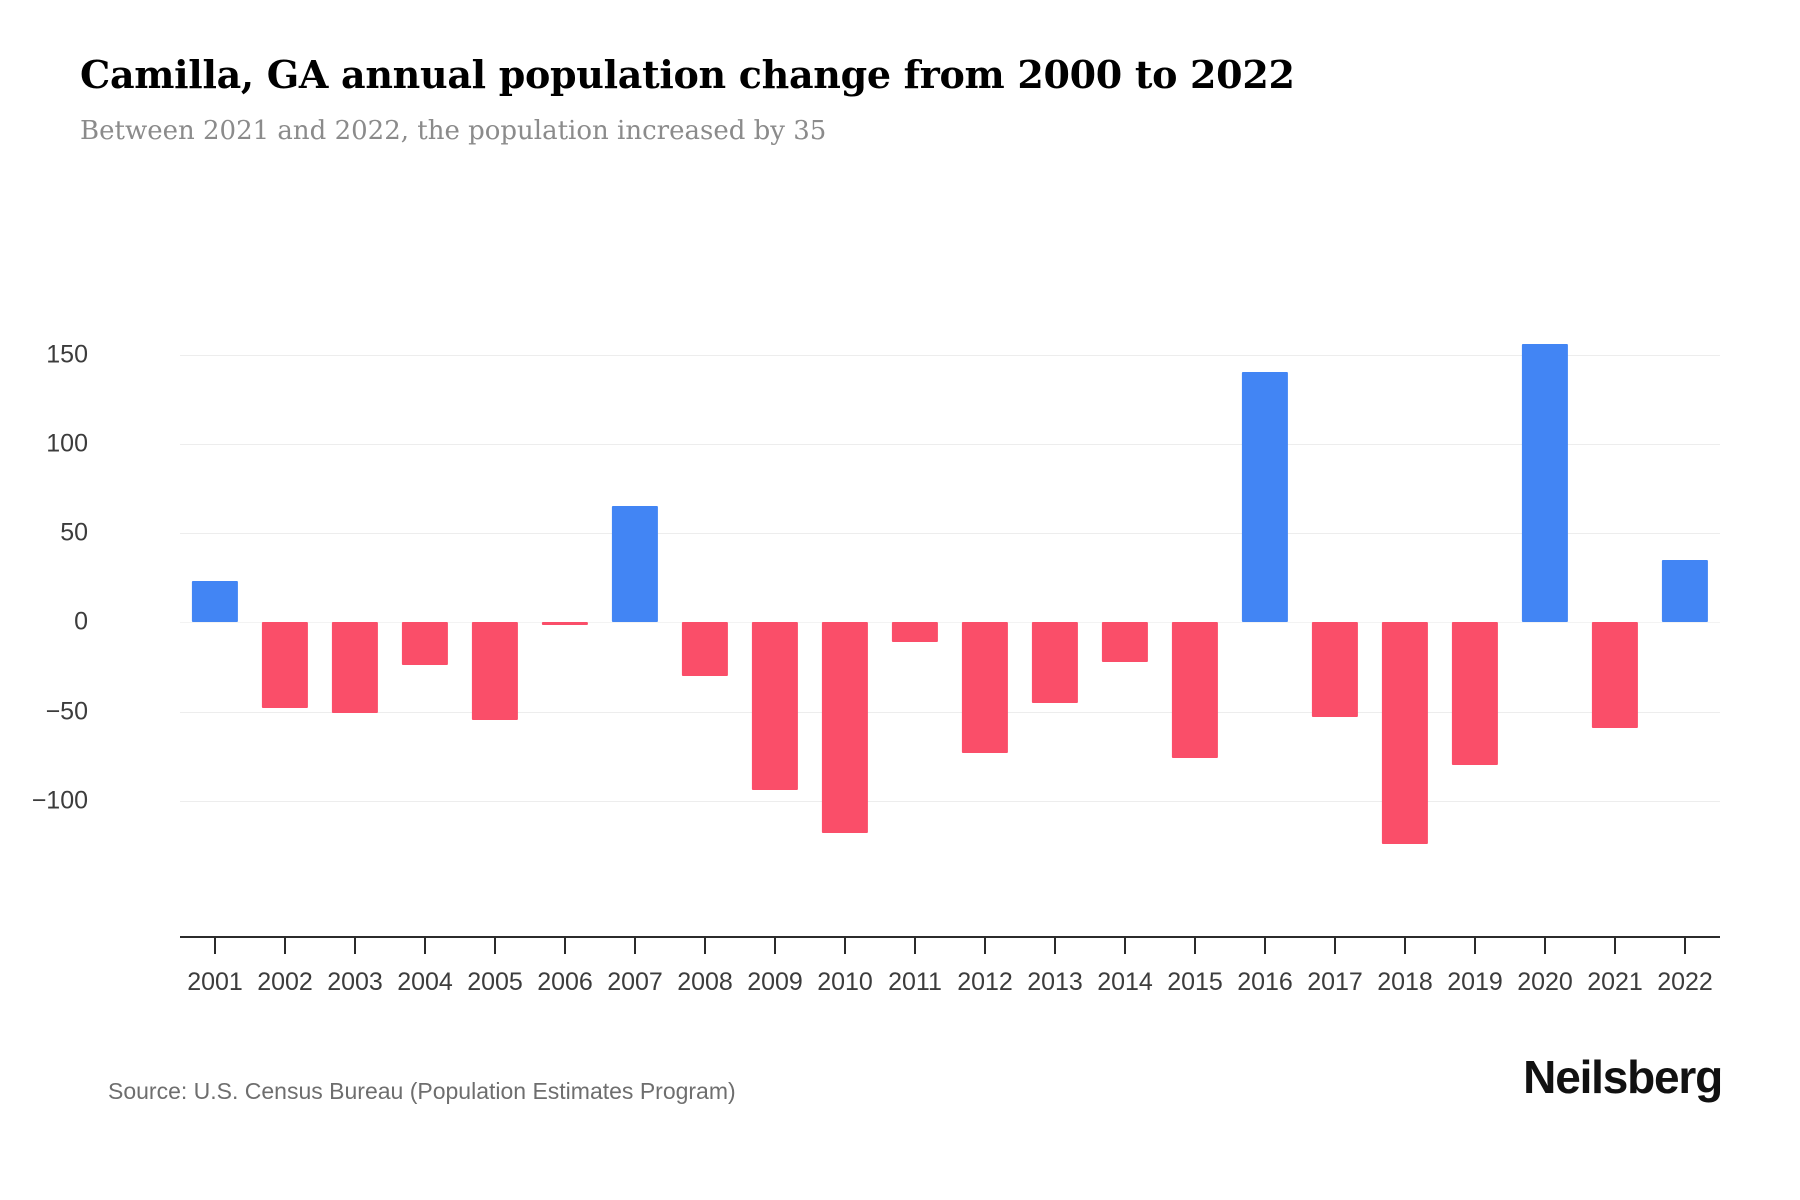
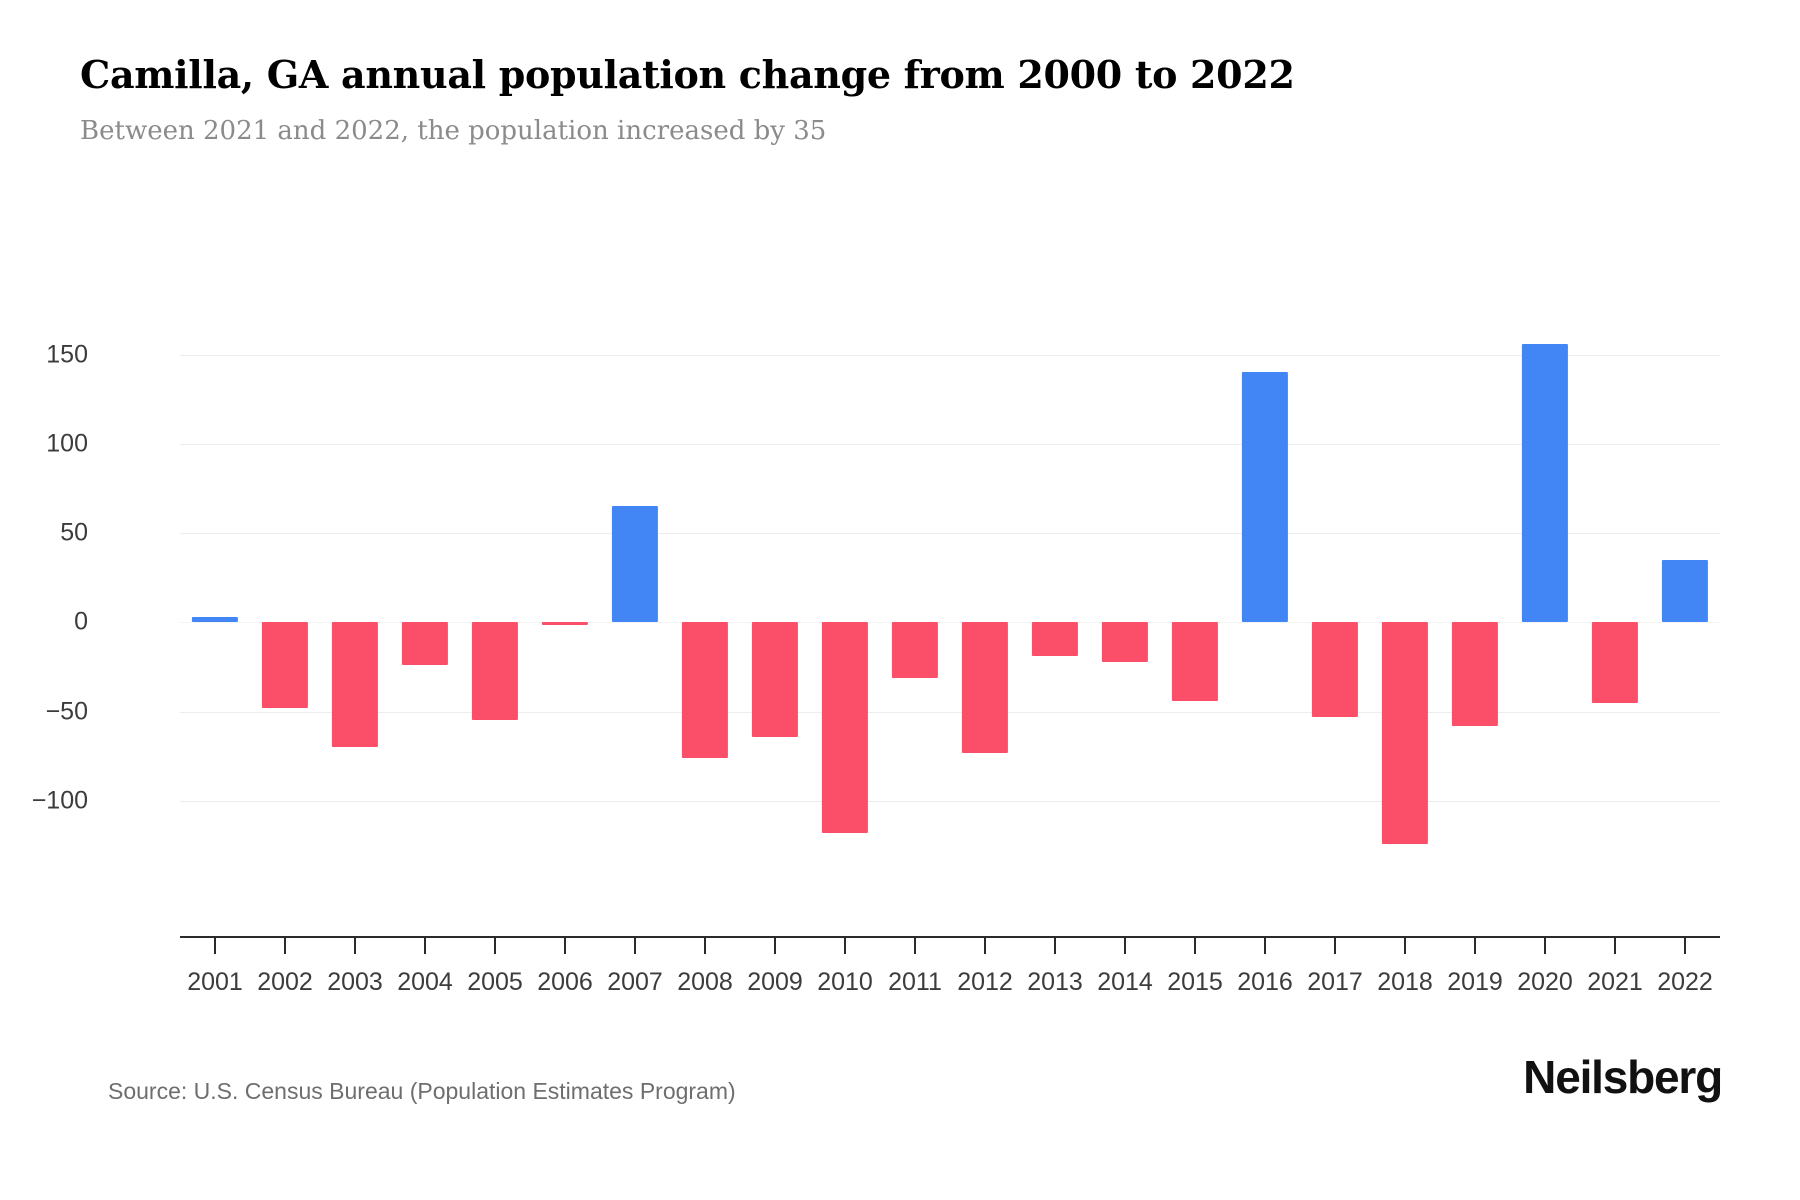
2001: 23 -> 3
2003: -51 -> -70
2008: -30 -> -76
2009: -94 -> -64
2011: -11 -> -31
2013: -45 -> -19
2015: -76 -> -44
2019: -80 -> -58
2021: -59 -> -45
